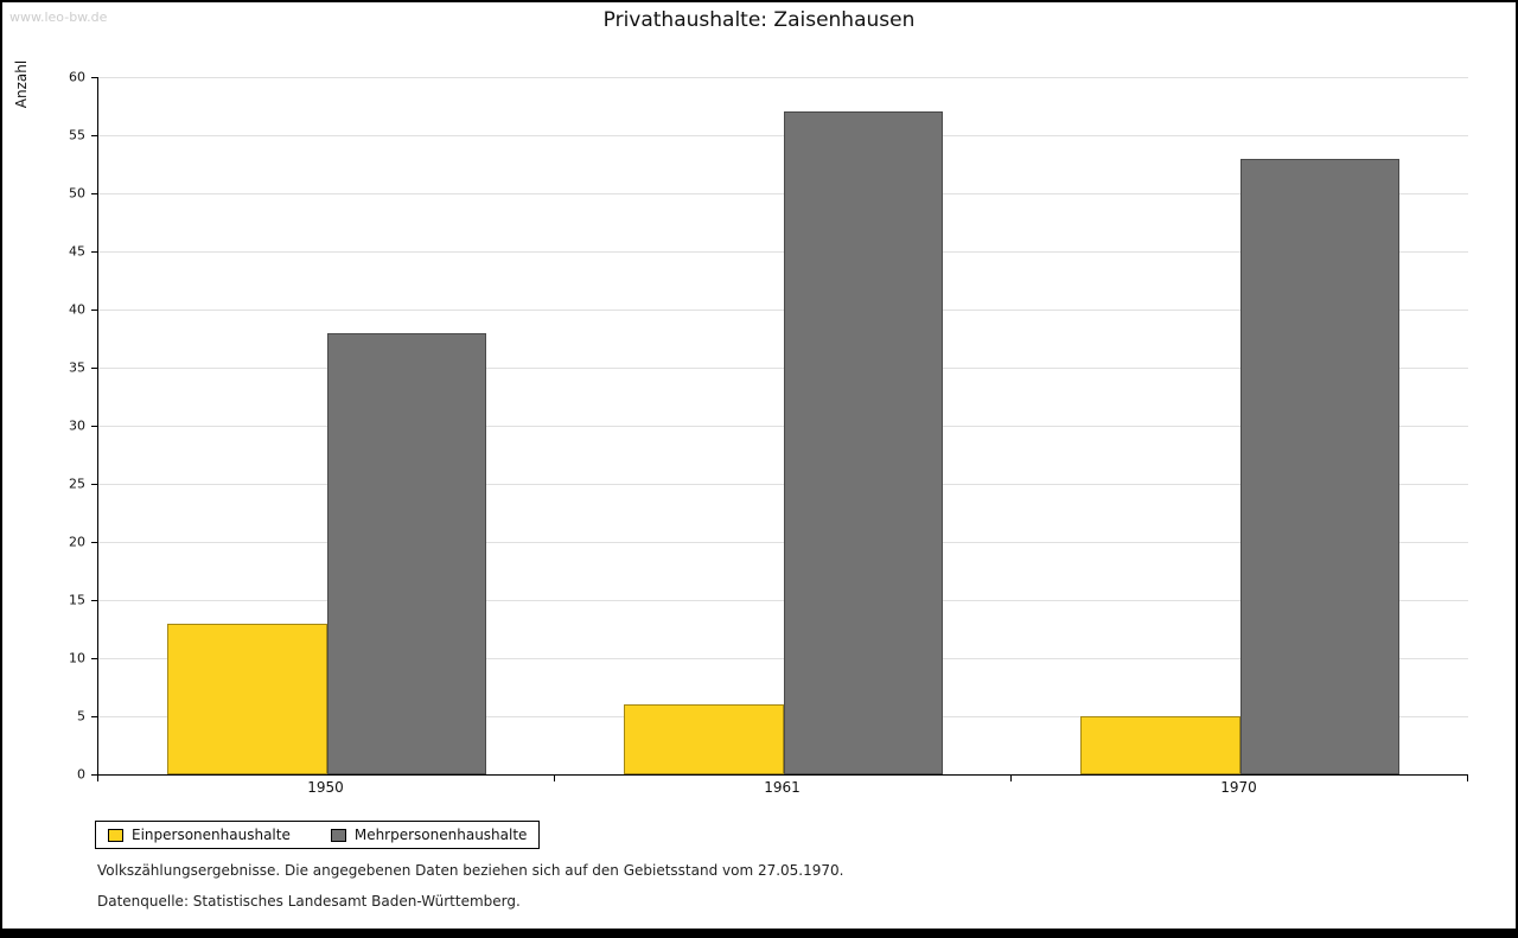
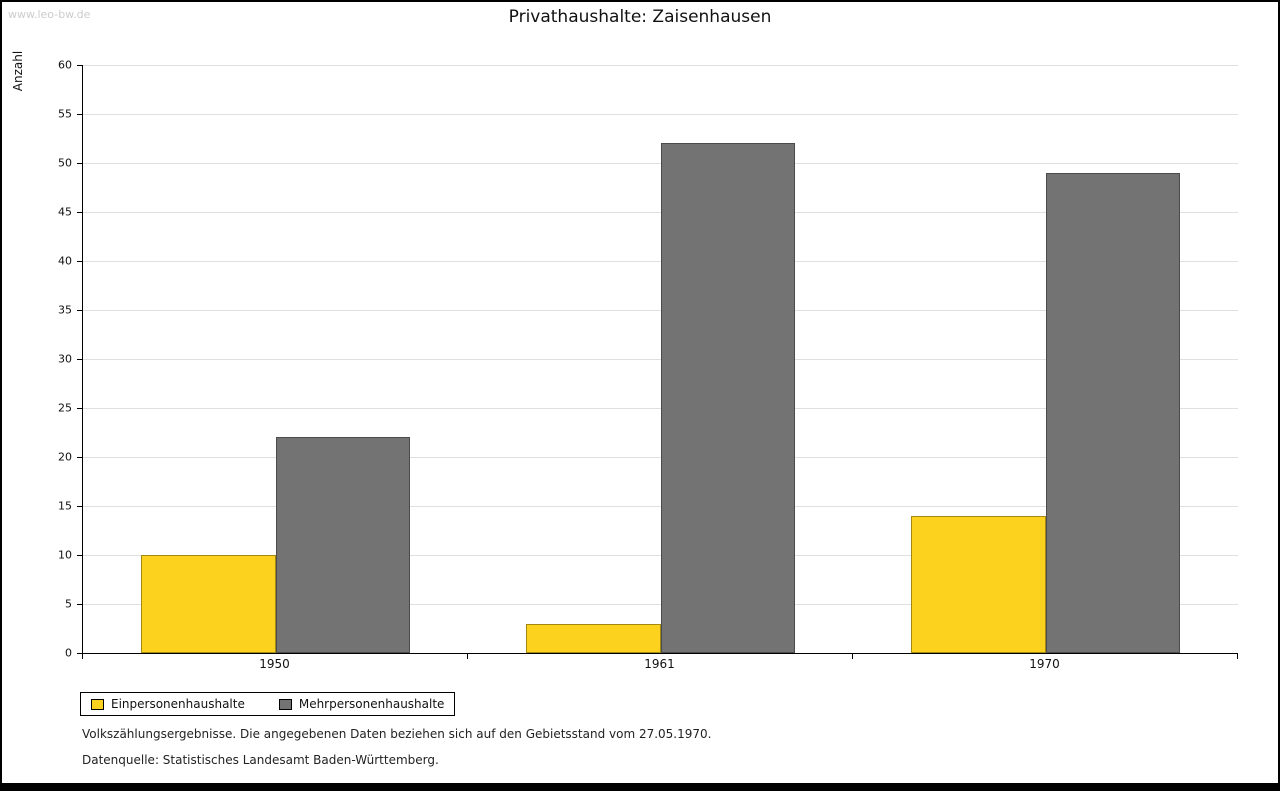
Einpersonenhaushalte/1950: 13 -> 10
Mehrpersonenhaushalte/1950: 38 -> 22
Einpersonenhaushalte/1961: 6 -> 3
Mehrpersonenhaushalte/1961: 57 -> 52
Einpersonenhaushalte/1970: 5 -> 14
Mehrpersonenhaushalte/1970: 53 -> 49
